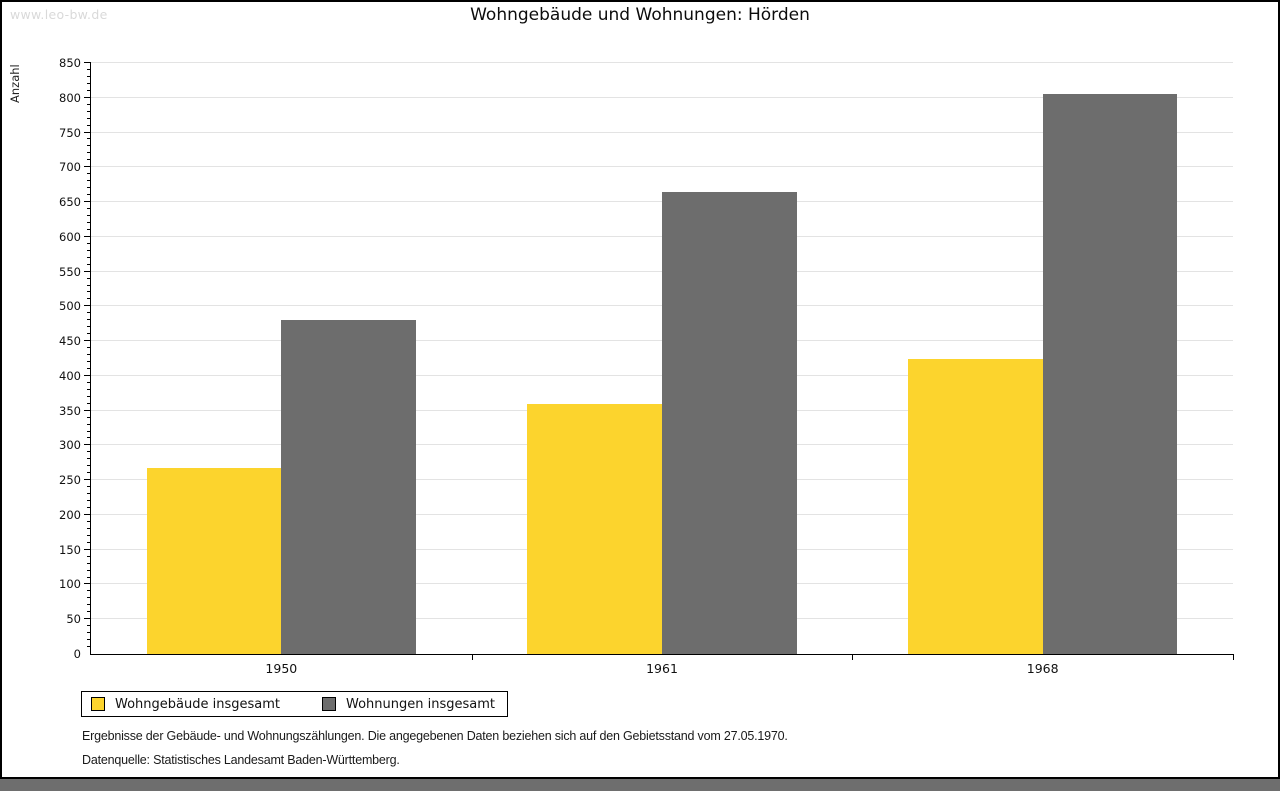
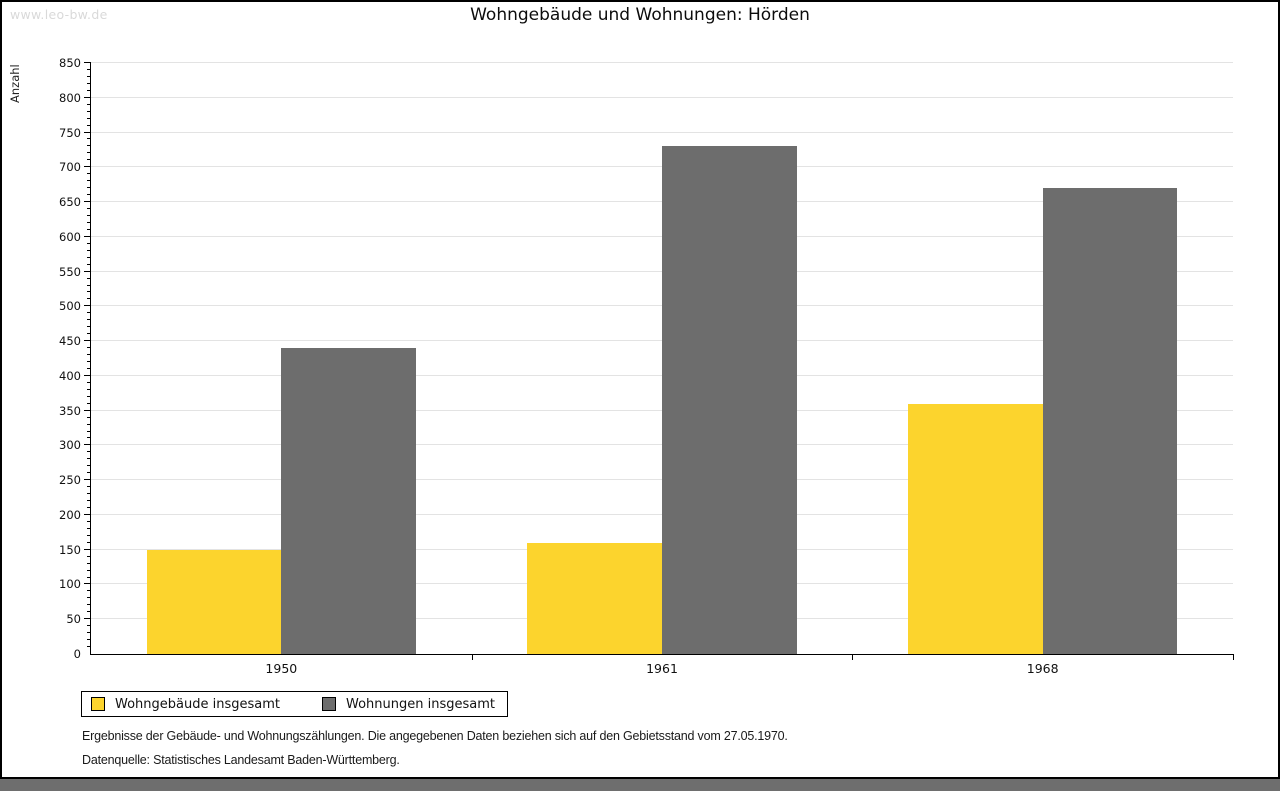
Wohngebäude insgesamt/1950: 270 -> 150
Wohnungen insgesamt/1950: 480 -> 440
Wohngebäude insgesamt/1961: 360 -> 160
Wohnungen insgesamt/1961: 660 -> 730
Wohngebäude insgesamt/1968: 420 -> 360
Wohnungen insgesamt/1968: 800 -> 670
